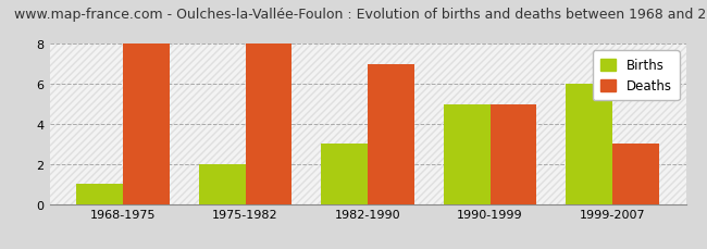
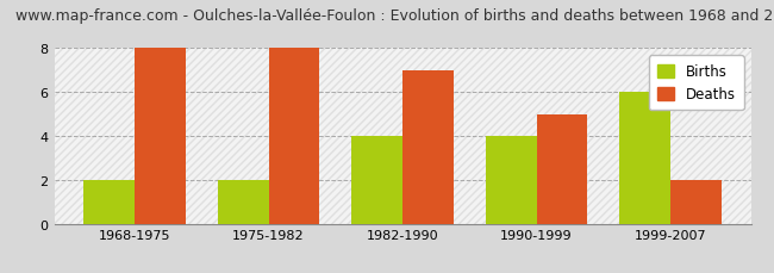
Births/1968-1975: 1 -> 2
Births/1982-1990: 3 -> 4
Births/1990-1999: 5 -> 4
Deaths/1999-2007: 3 -> 2
